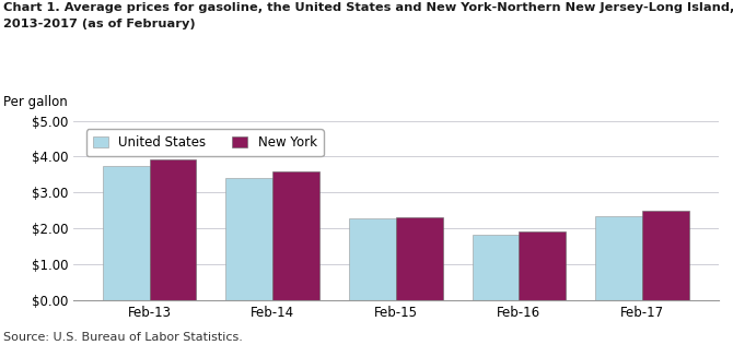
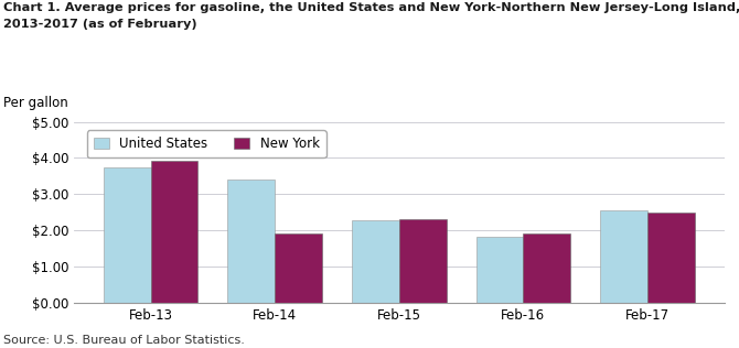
New York/Feb-14: $3.58 -> $1.90
United States/Feb-17: $2.35 -> $2.55
